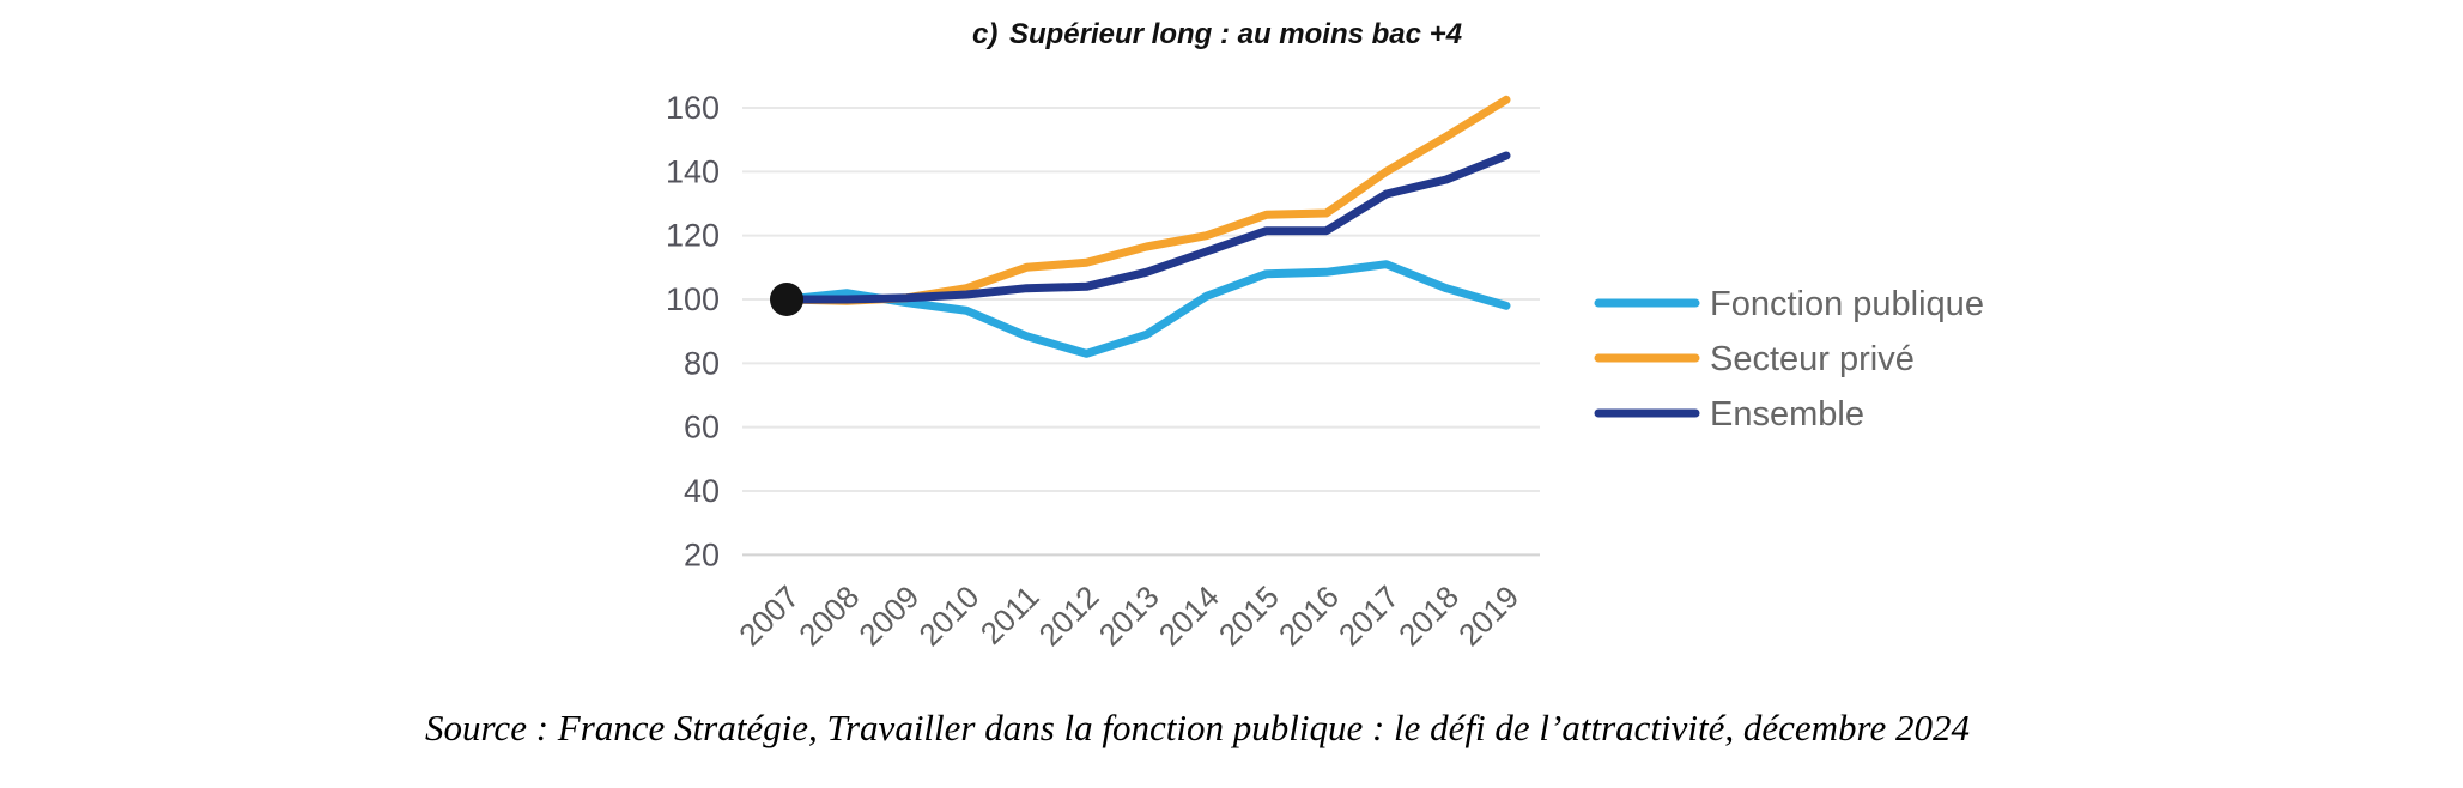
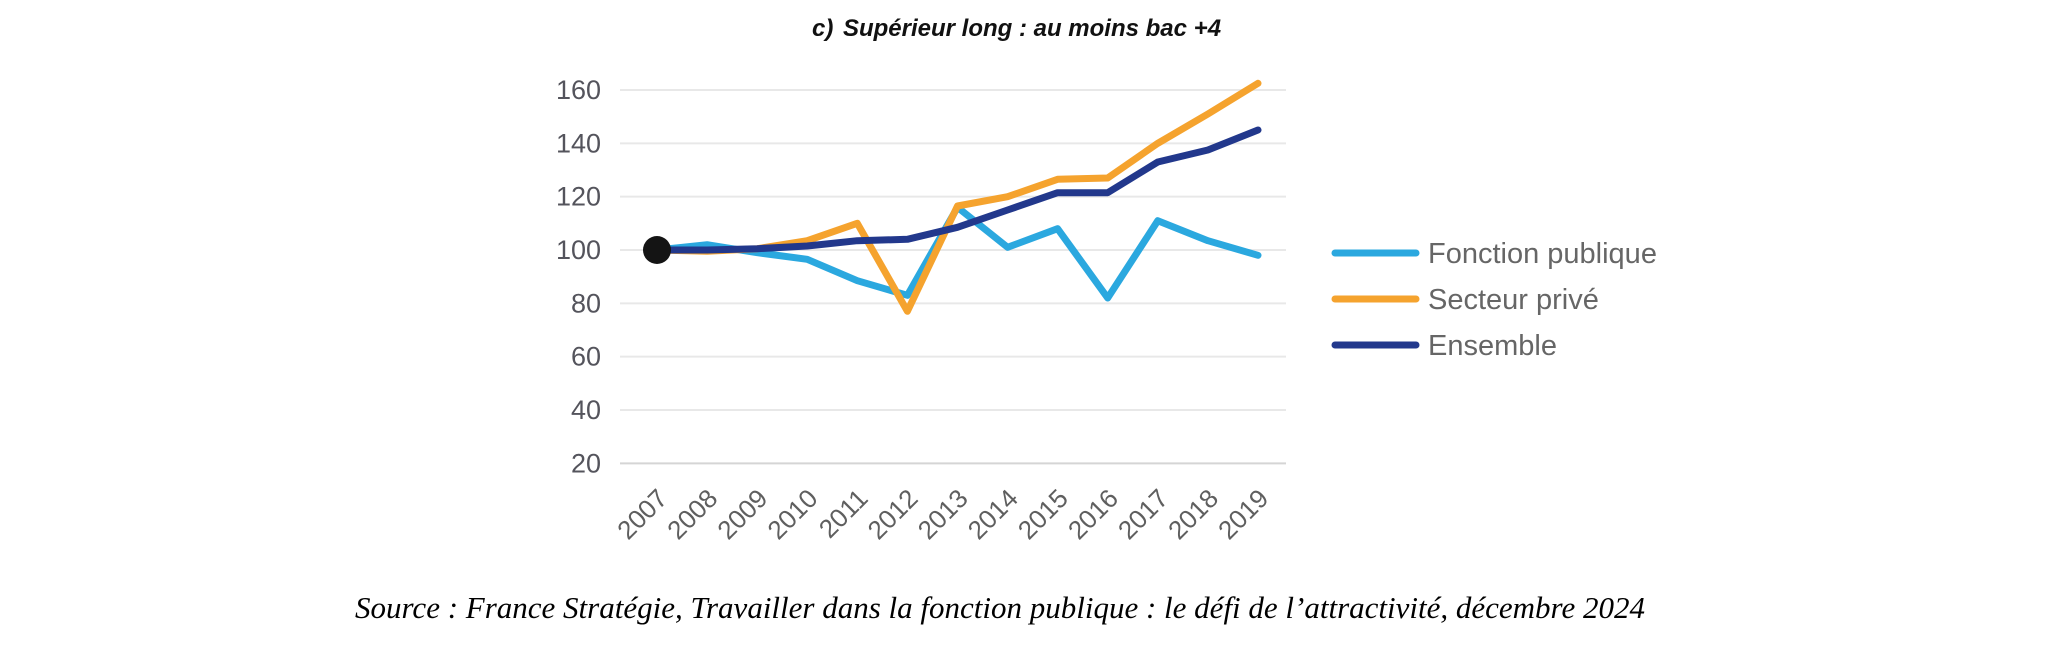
Secteur privé/2012: 112 -> 77
Fonction publique/2013: 89 -> 116
Fonction publique/2016: 108 -> 82
